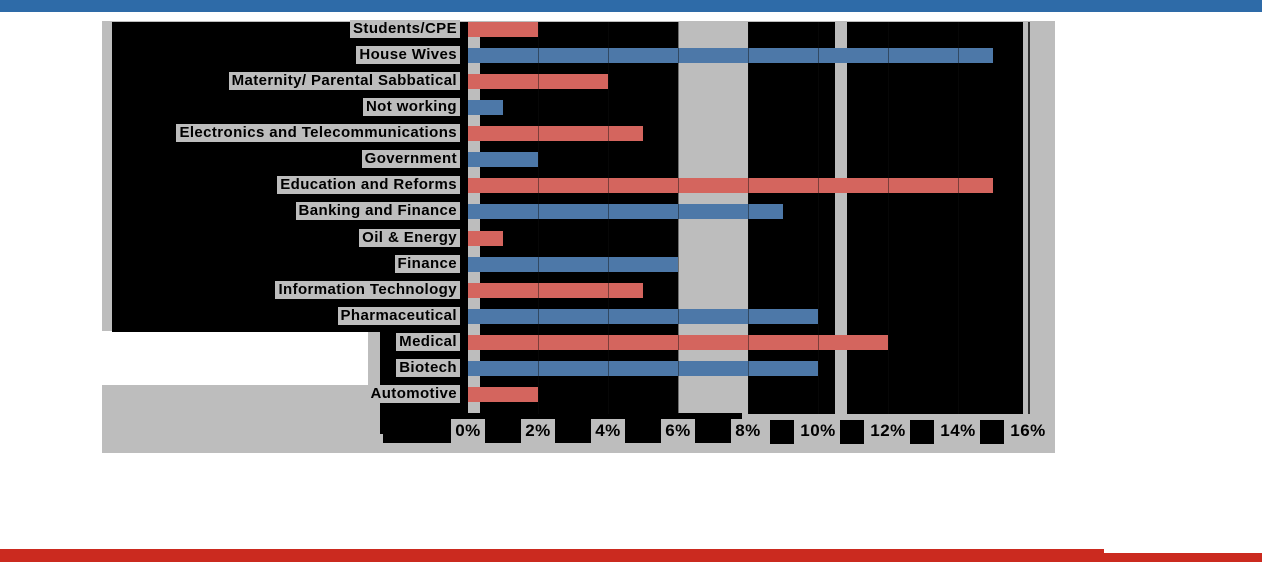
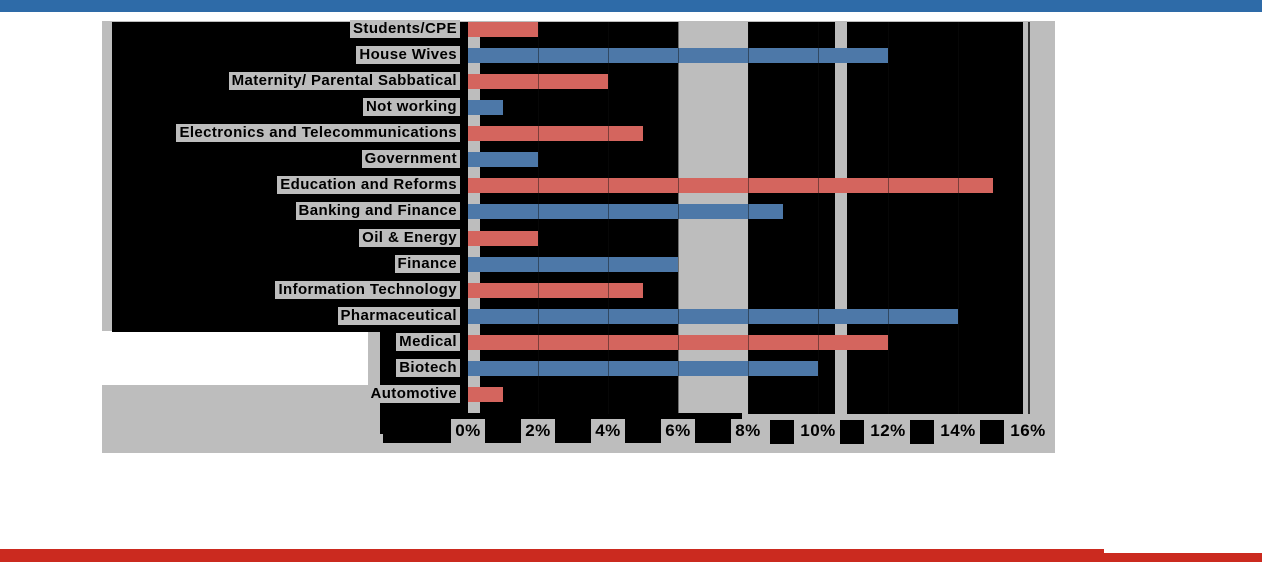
House Wives: 15% -> 12%
Oil & Energy: 1% -> 2%
Pharmaceutical: 10% -> 14%
Automotive: 2% -> 1%
